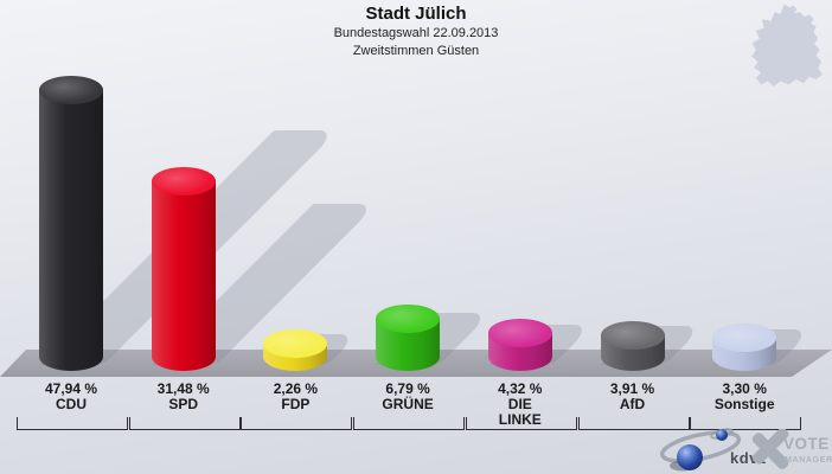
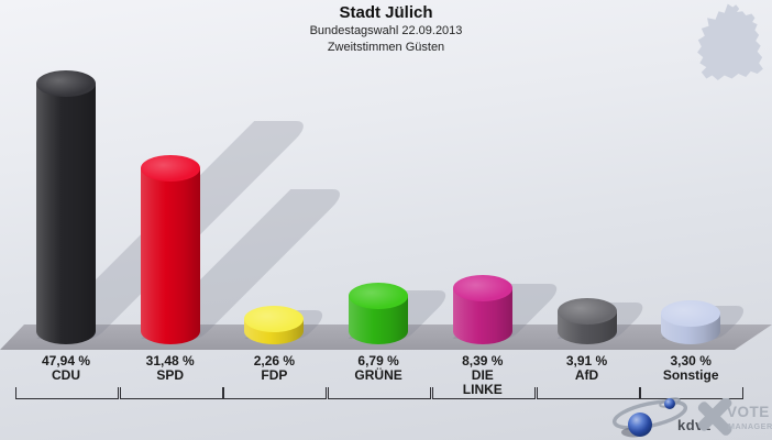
DIE LINKE: 4,32 -> 8,39
